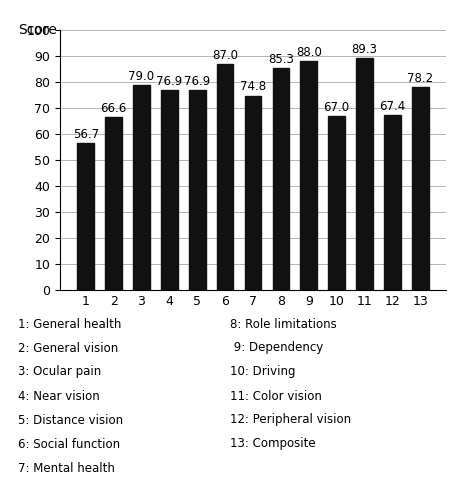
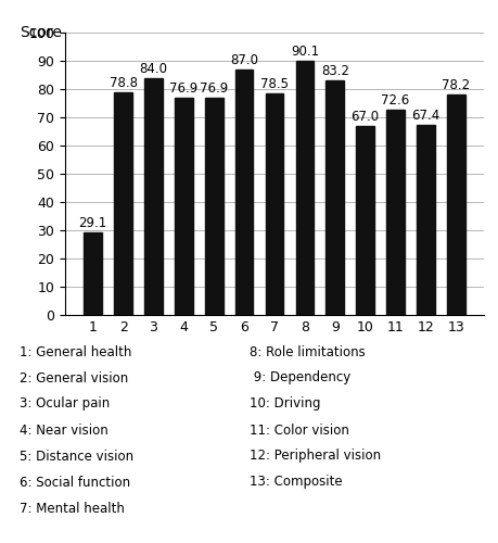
1: 56.7 -> 29.1
2: 66.6 -> 78.8
3: 79.0 -> 84.0
7: 74.8 -> 78.5
8: 85.3 -> 90.1
9: 88.0 -> 83.2
11: 89.3 -> 72.6
